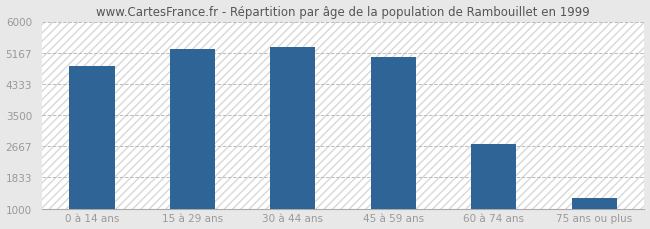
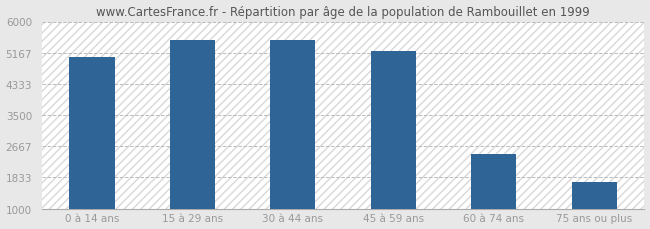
0 à 14 ans: 4800 -> 5050
15 à 29 ans: 5270 -> 5500
30 à 44 ans: 5320 -> 5500
45 à 59 ans: 5050 -> 5200
60 à 74 ans: 2730 -> 2450
75 ans ou plus: 1270 -> 1700
